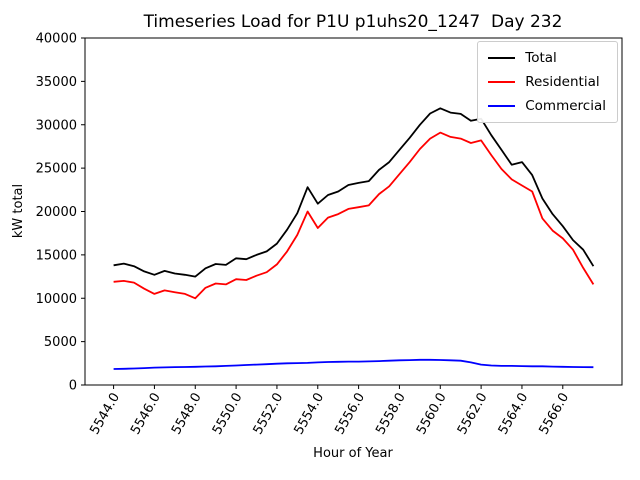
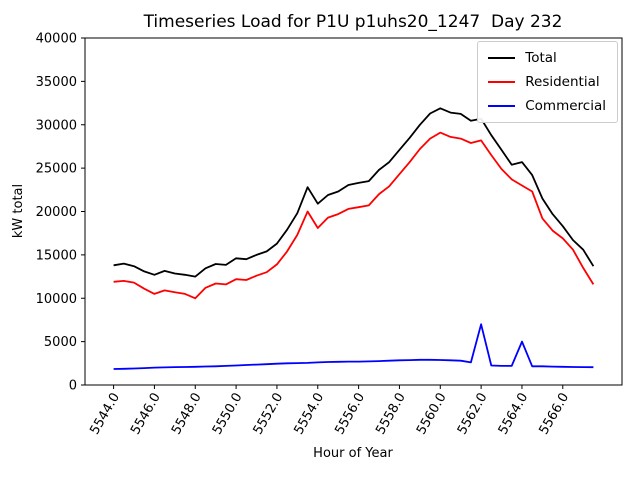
Commercial/5562.0: 2000 -> 7000
Commercial/5564.0: 2000 -> 5000
